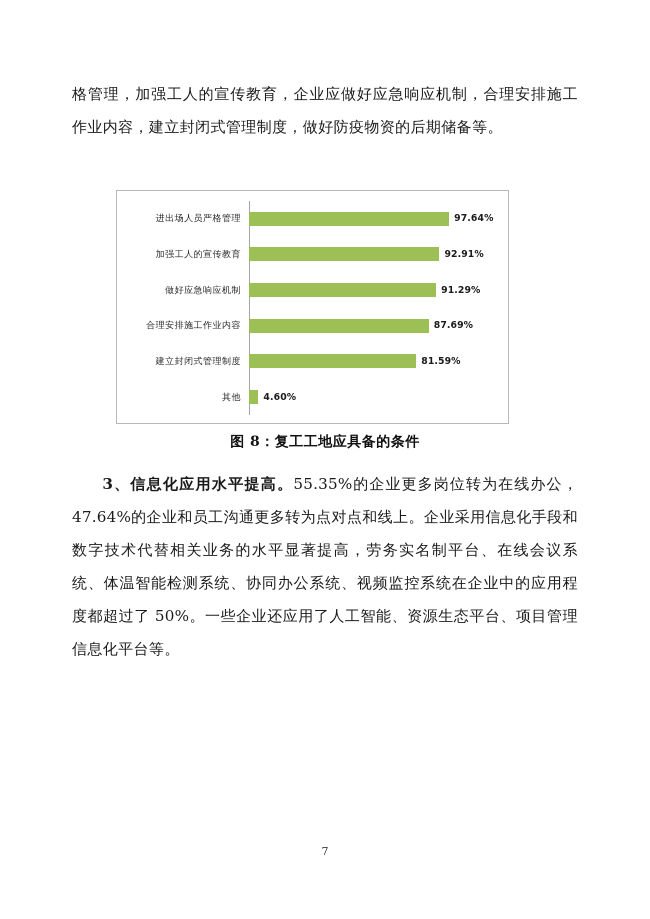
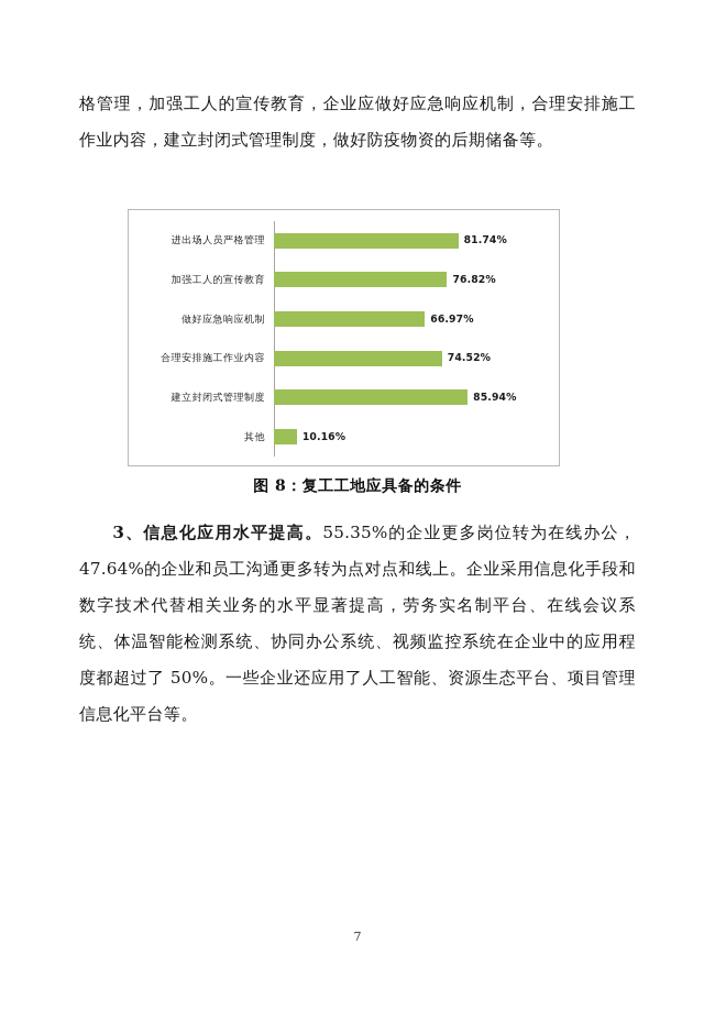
进出场人员严格管理: 97.64% -> 81.74%
加强工人的宣传教育: 92.91% -> 76.82%
做好应急响应机制: 91.29% -> 66.97%
合理安排施工作业内容: 87.69% -> 74.52%
建立封闭式管理制度: 81.59% -> 85.94%
其他: 4.60% -> 10.16%
